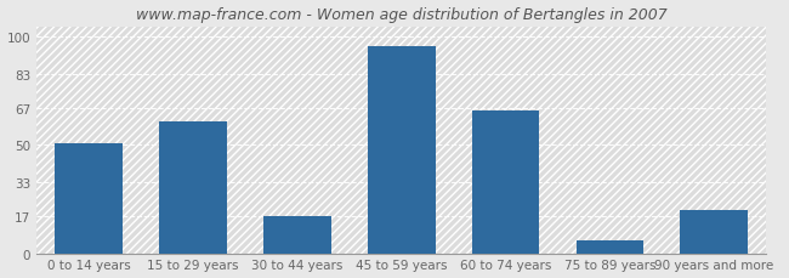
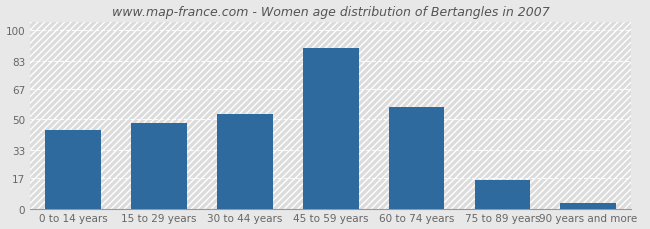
0 to 14 years: 51 -> 44
15 to 29 years: 61 -> 48
30 to 44 years: 17 -> 53
45 to 59 years: 96 -> 90
60 to 74 years: 66 -> 57
75 to 89 years: 6 -> 16
90 years and more: 20 -> 3
